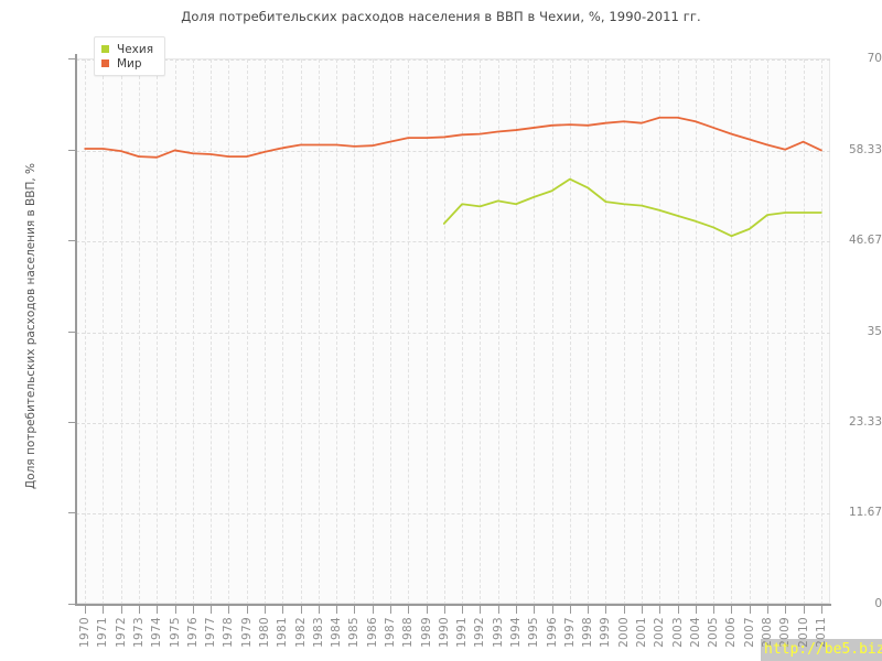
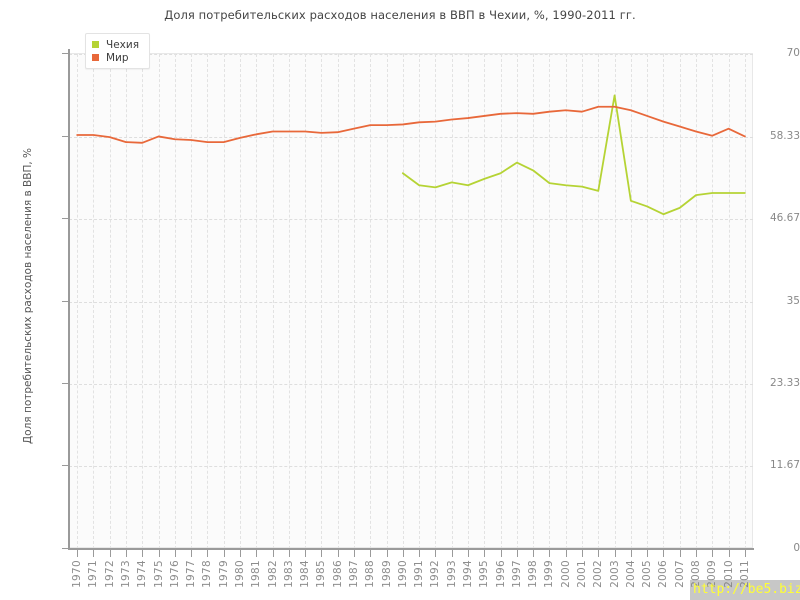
Чехия/1990: 49 -> 53
Чехия/2003: 50 -> 64
